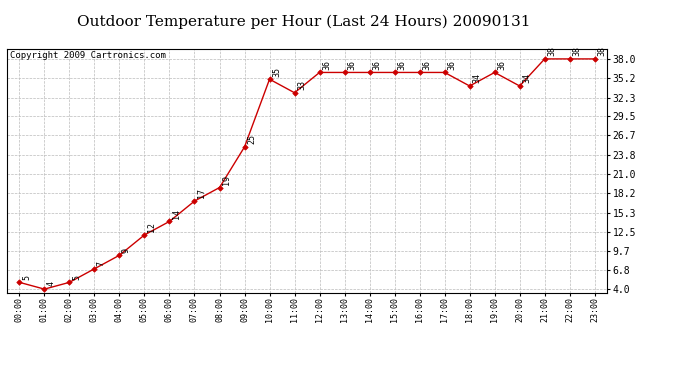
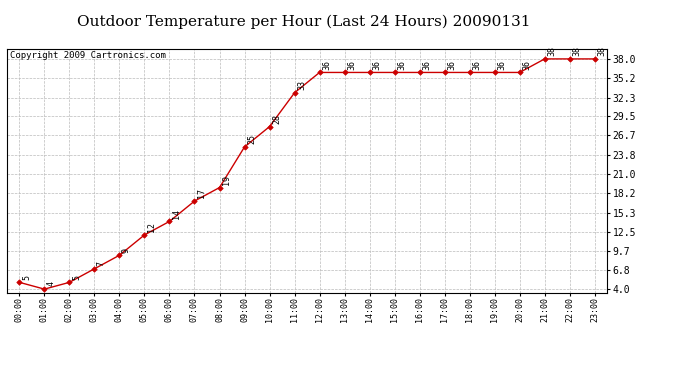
10:00: 35 -> 28
18:00: 34 -> 36
20:00: 34 -> 36
